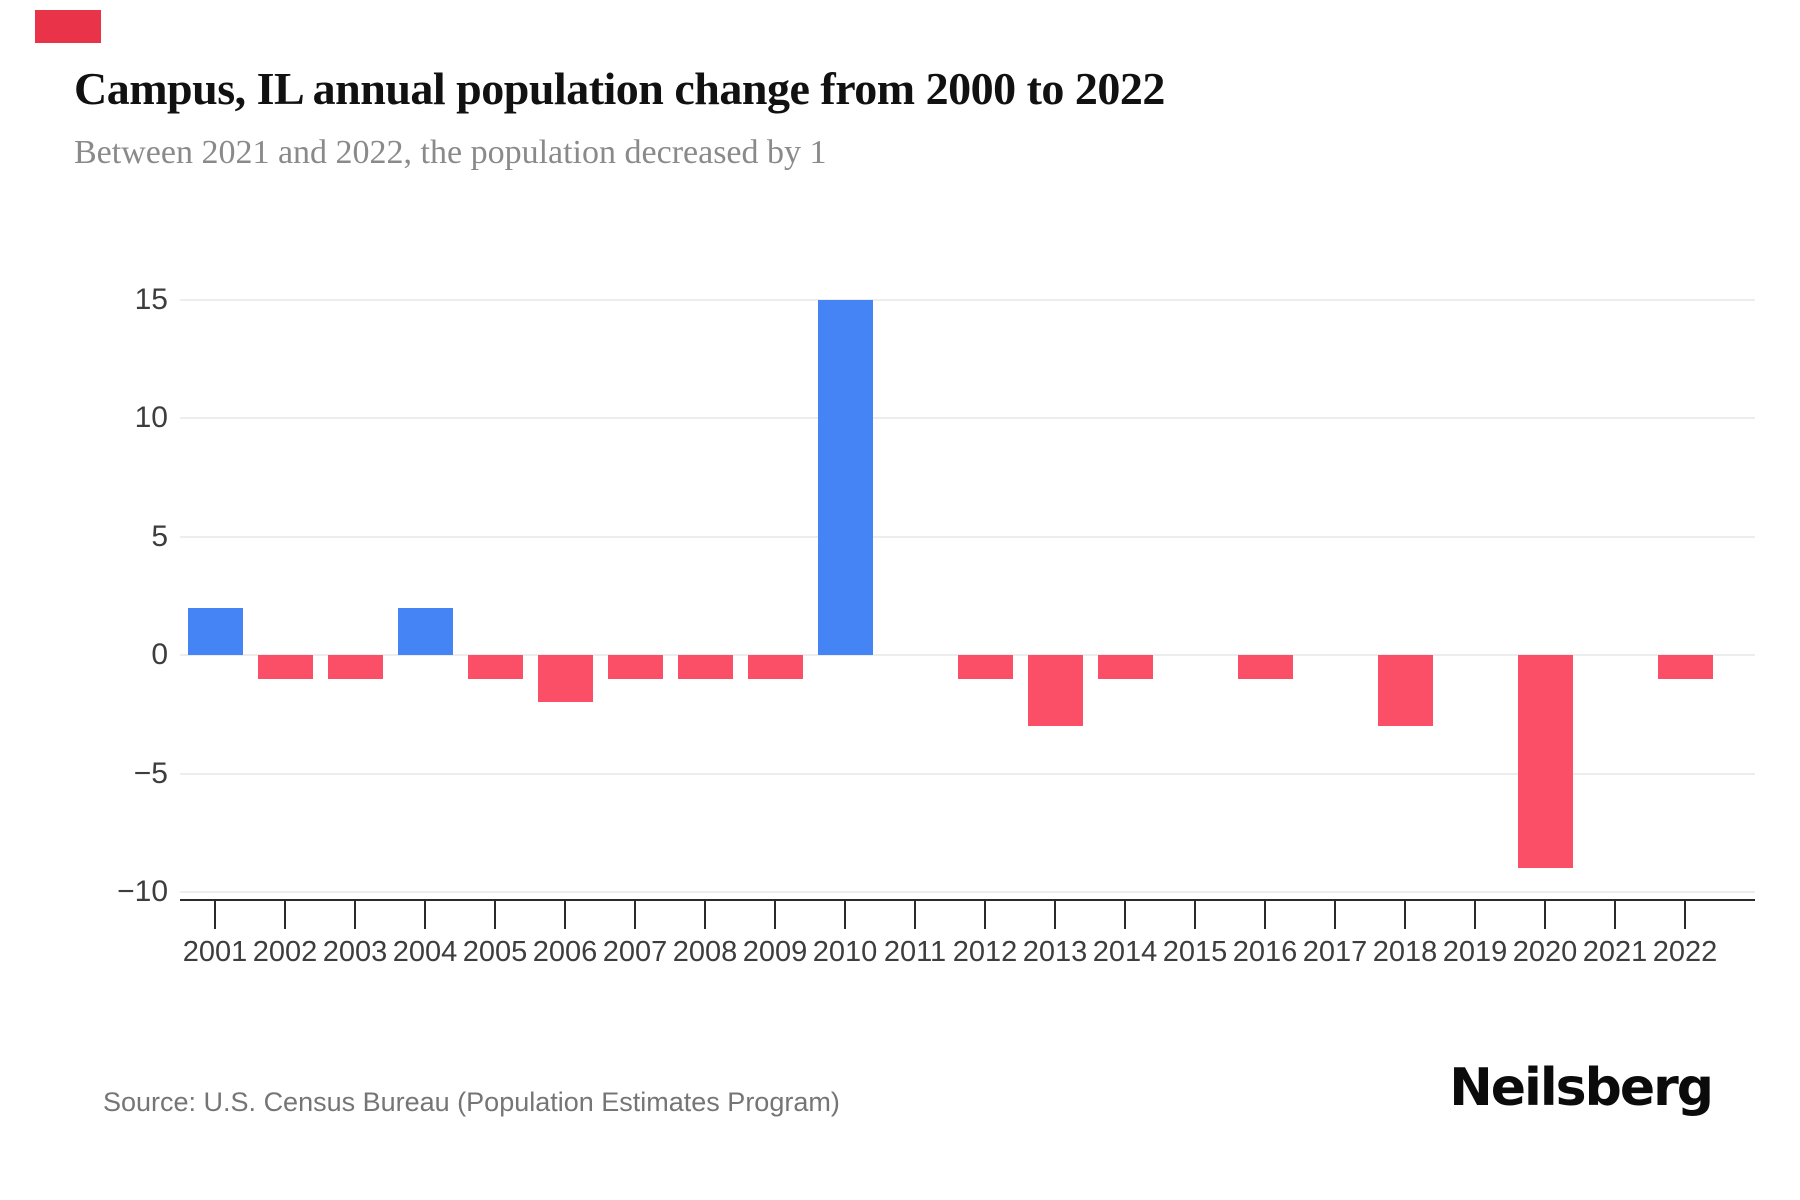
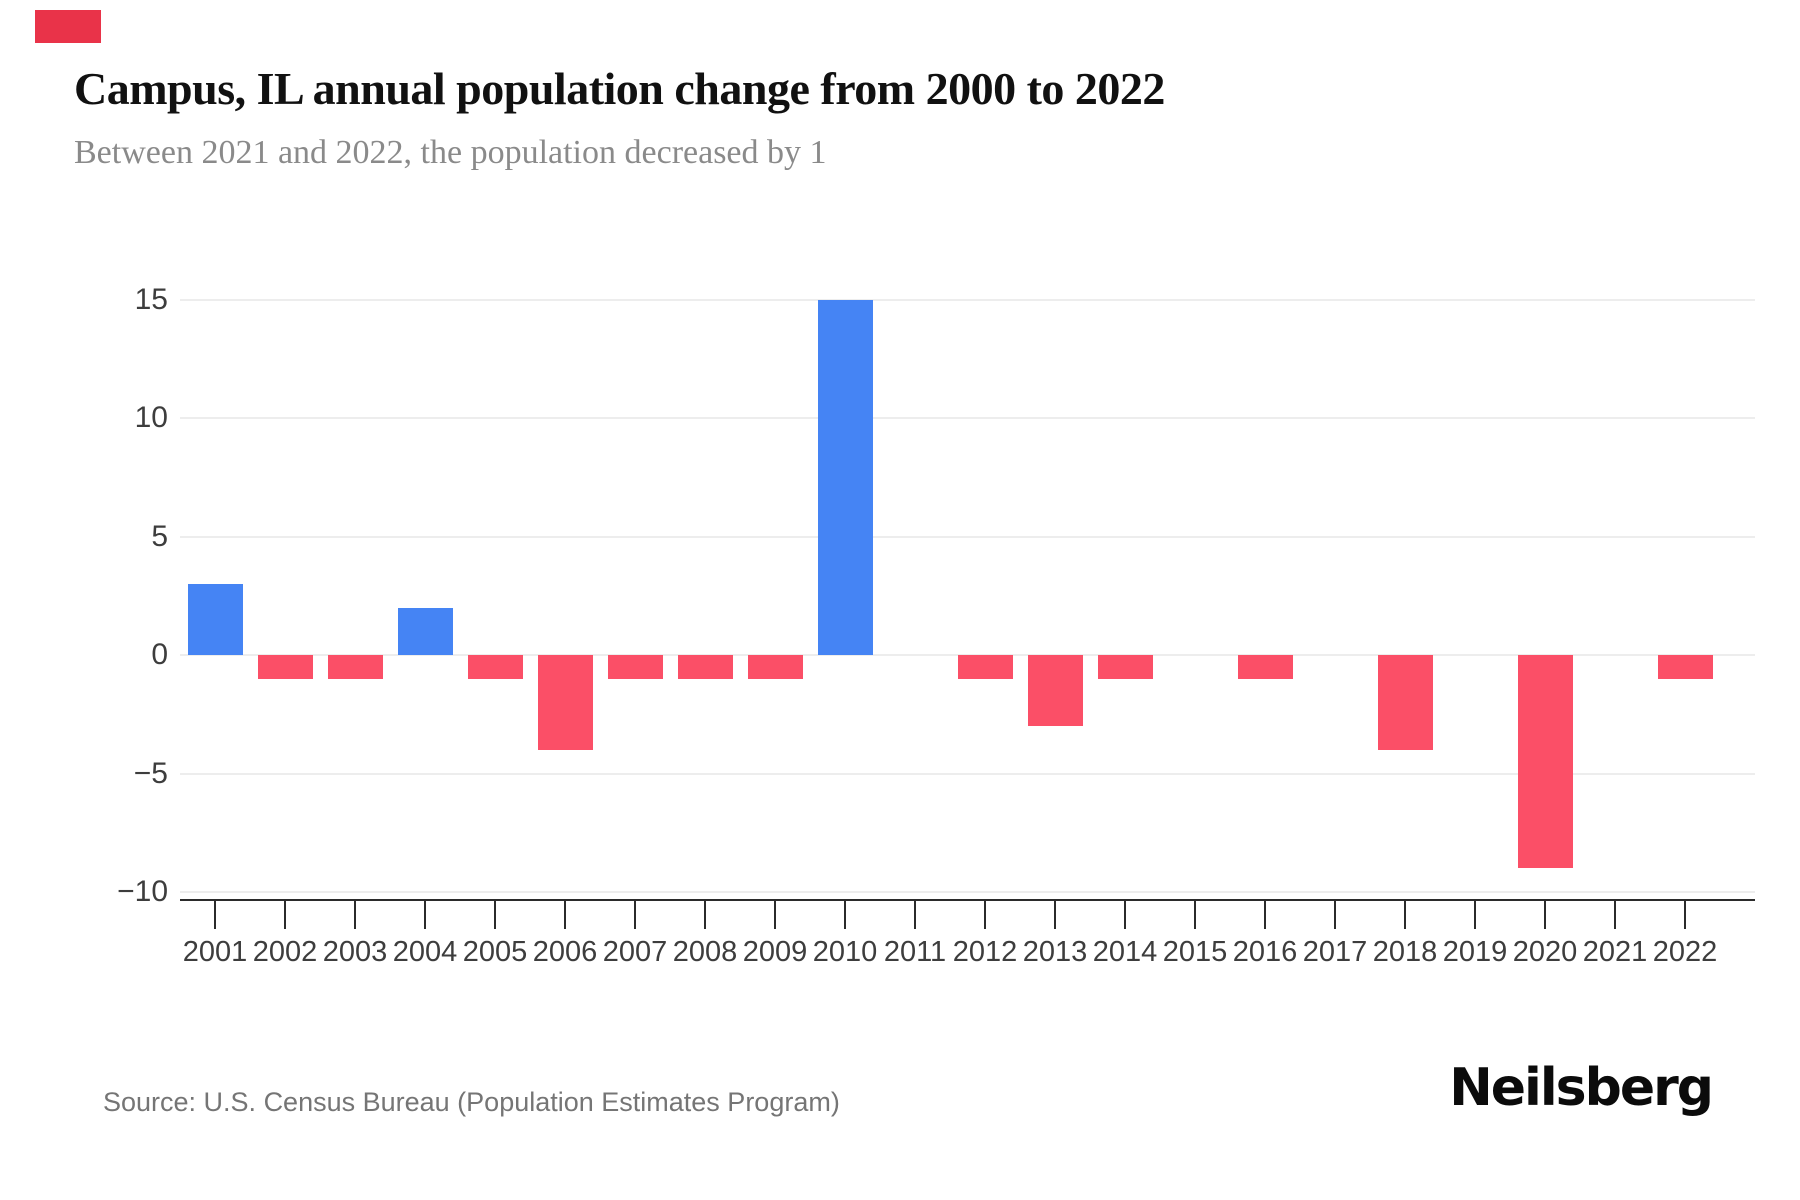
2001: 2 -> 3
2006: -2 -> -4
2018: -3 -> -4
